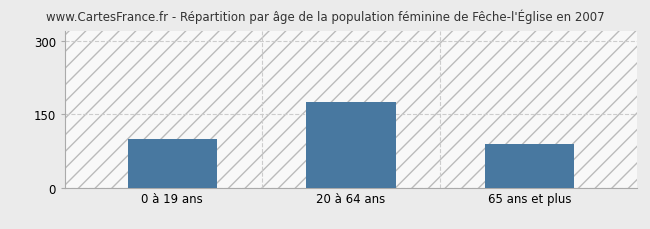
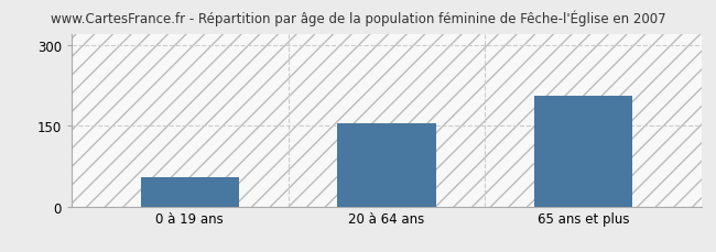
0 à 19 ans: 100 -> 55
20 à 64 ans: 175 -> 155
65 ans et plus: 90 -> 205
